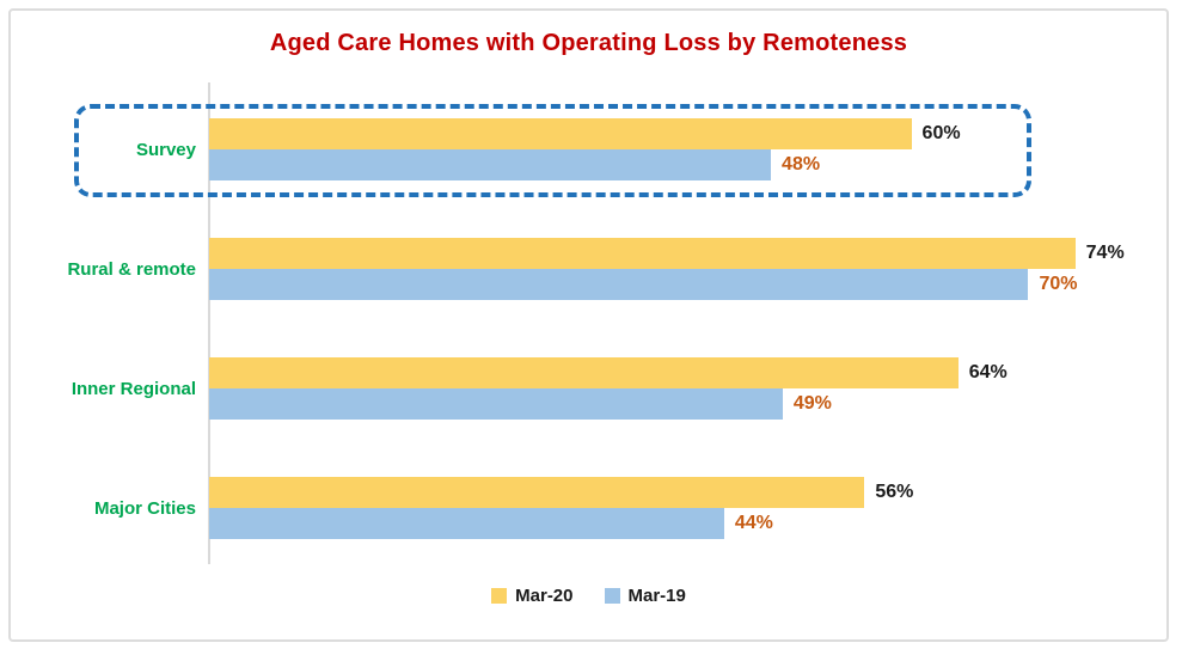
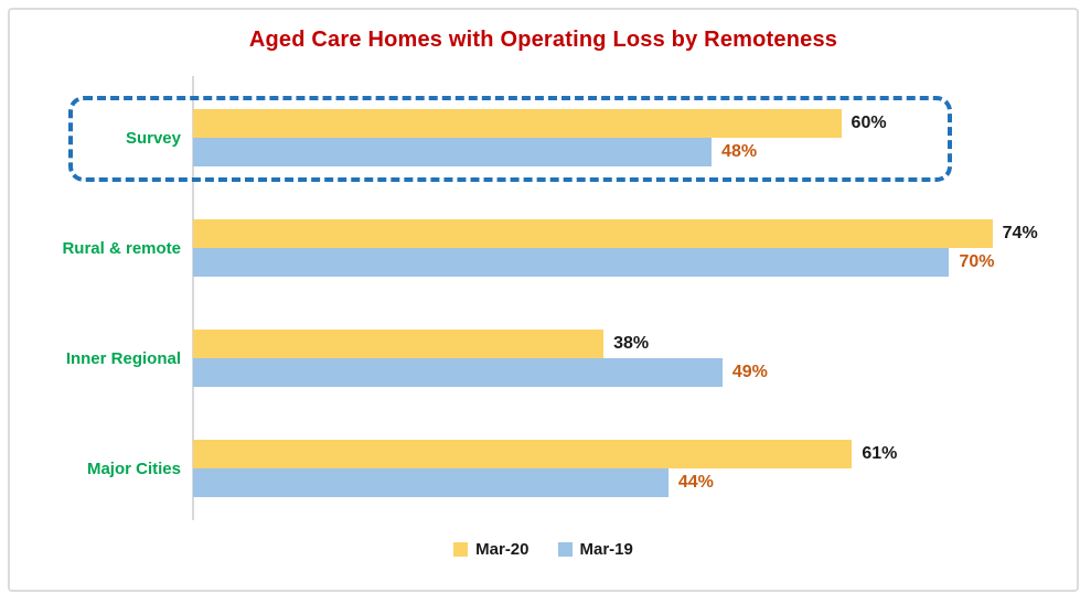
Mar-20/Inner Regional: 64% -> 38%
Mar-20/Major Cities: 56% -> 61%
